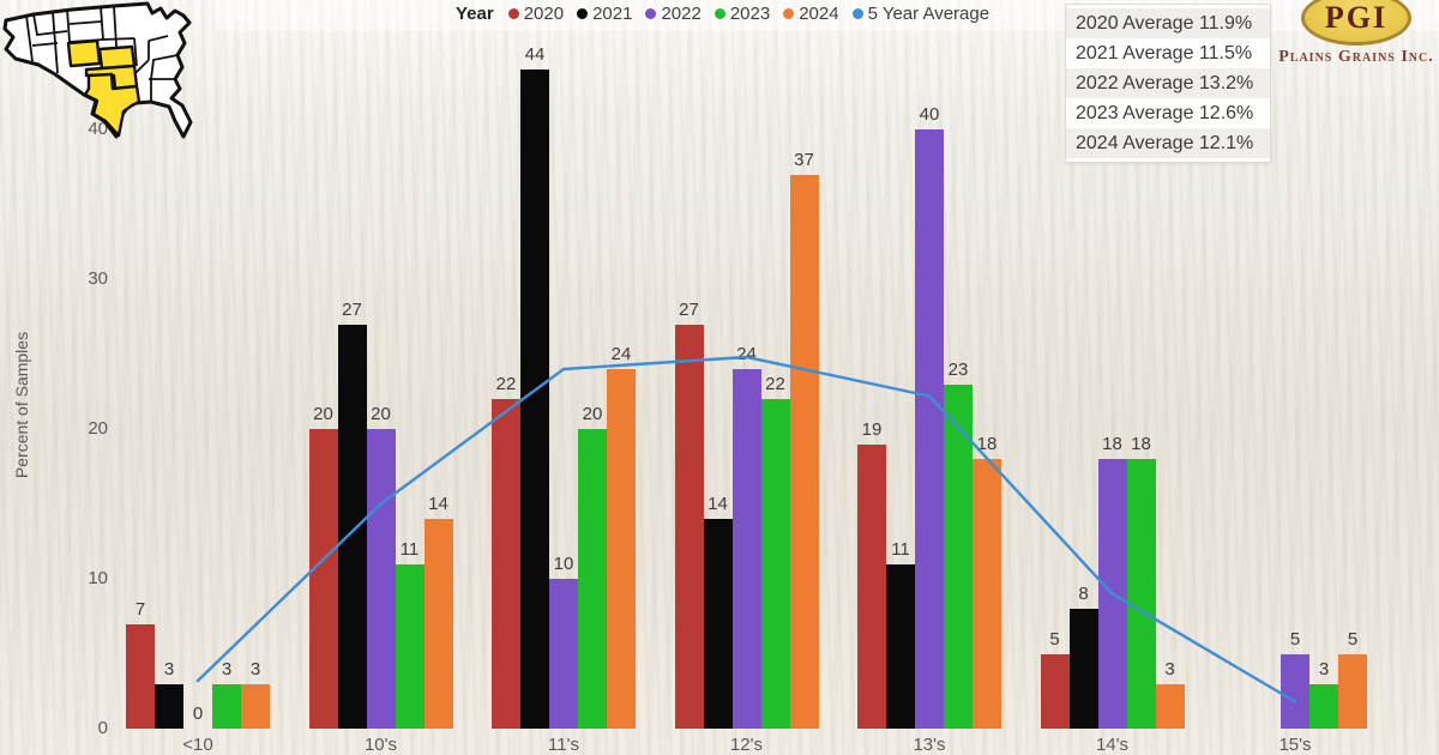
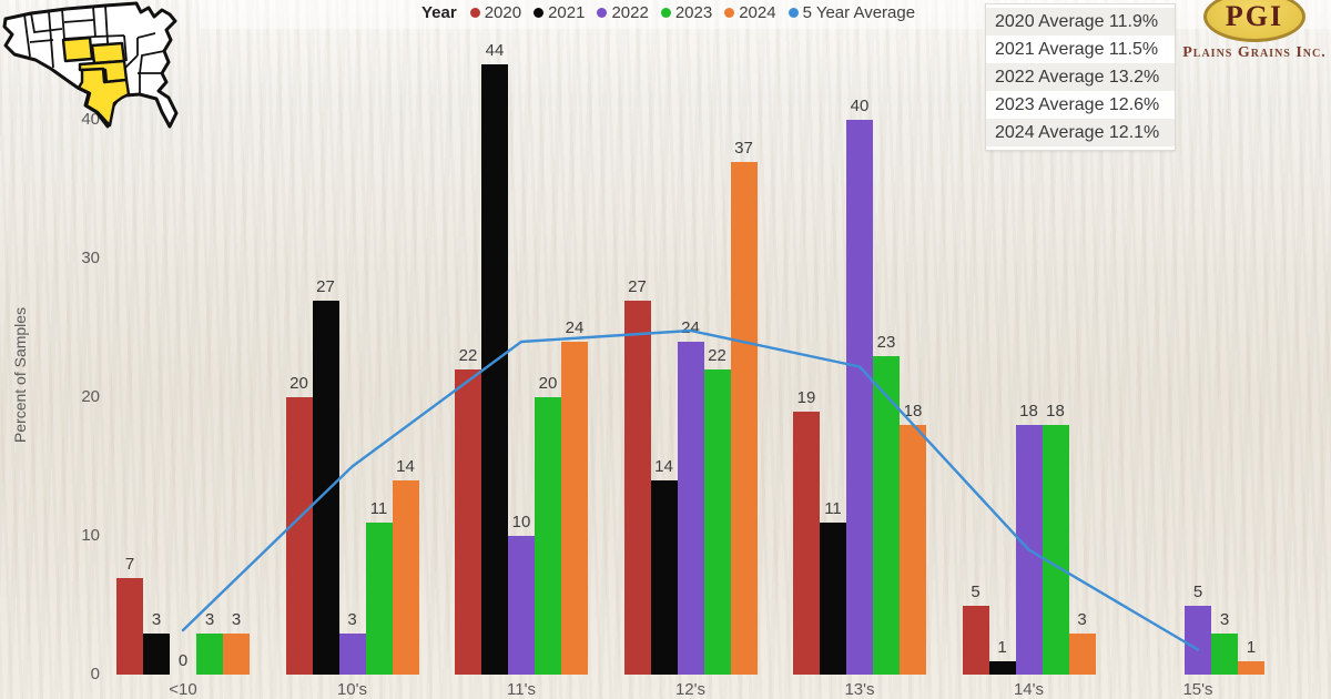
2022/10's: 20 -> 3
2021/14's: 8 -> 1
2024/15's: 5 -> 1
